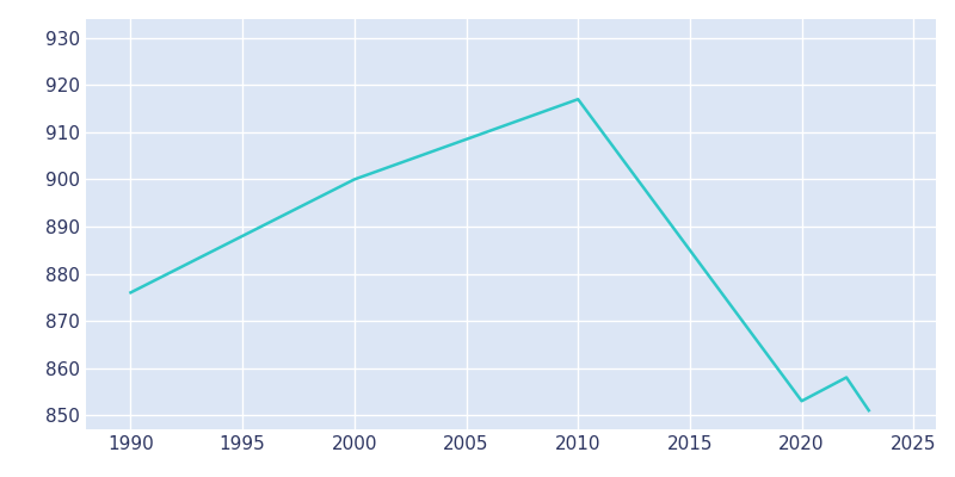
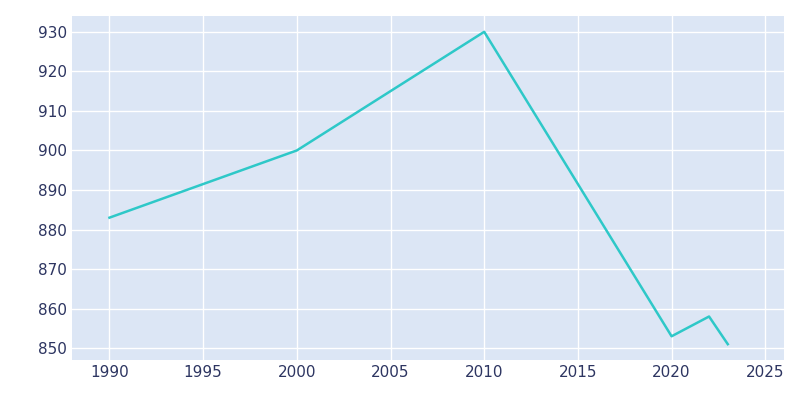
1990: 876 -> 883
2010: 917 -> 930
